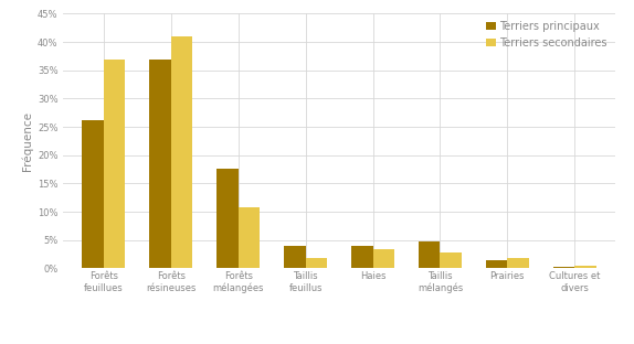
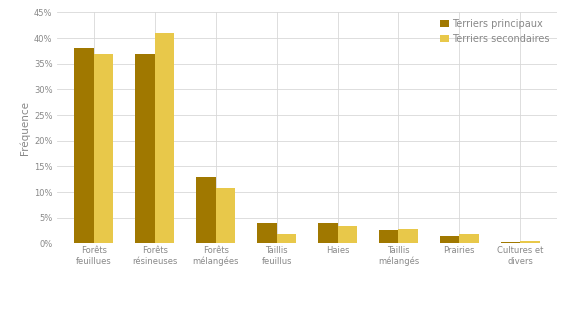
Terriers principaux/Forêts feuillues: 26.2% -> 38.0%
Terriers principaux/Forêts mélangées: 17.6% -> 13.0%
Terriers principaux/Taillis mélangés: 4.8% -> 2.7%
